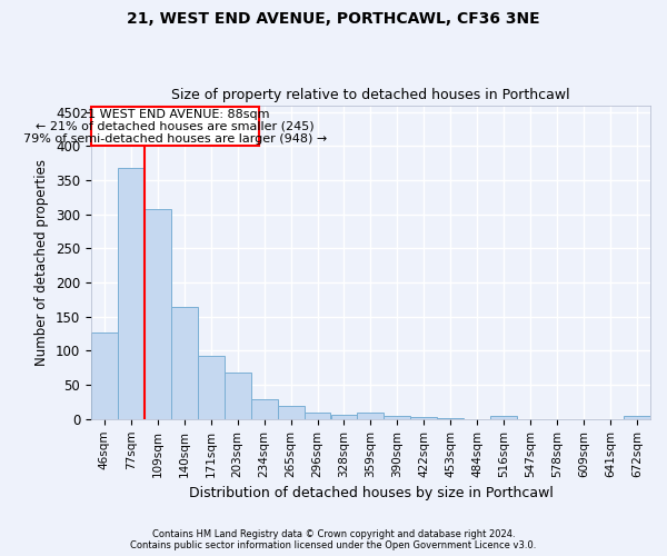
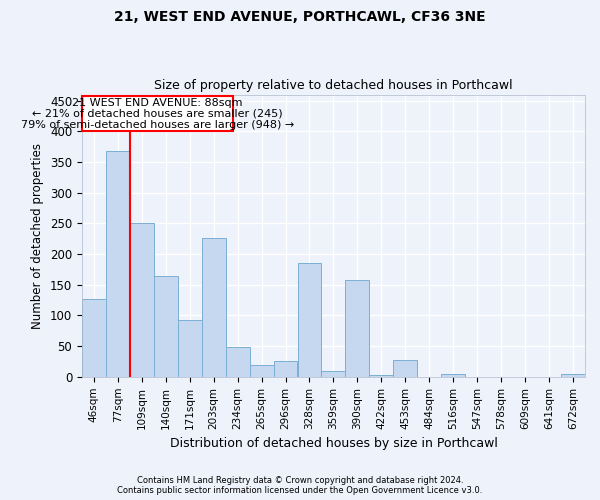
109sqm: 307 -> 250
203sqm: 68 -> 226
234sqm: 29 -> 48
296sqm: 9 -> 26
328sqm: 6 -> 186
390sqm: 5 -> 158
453sqm: 1 -> 28
